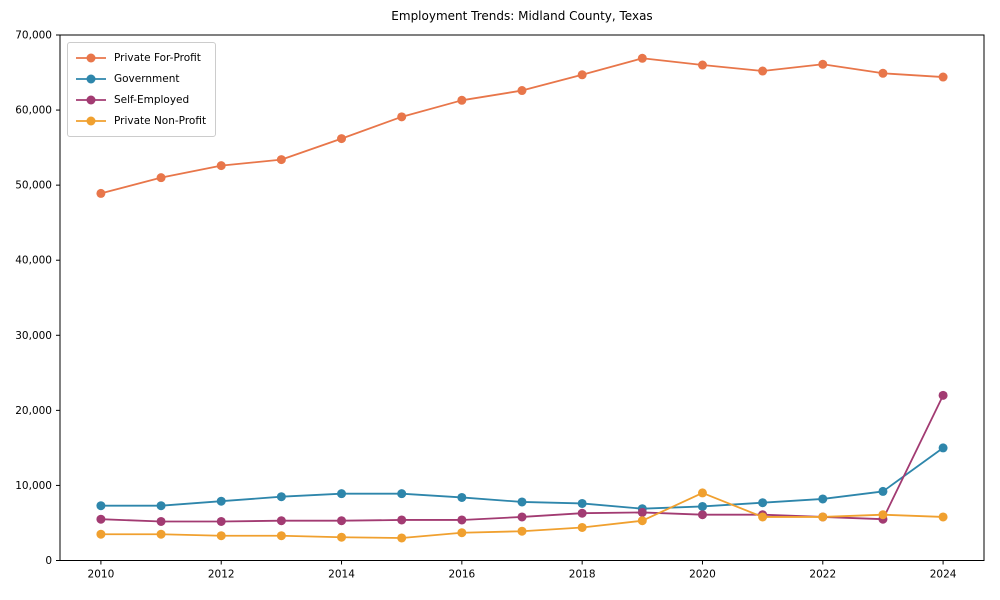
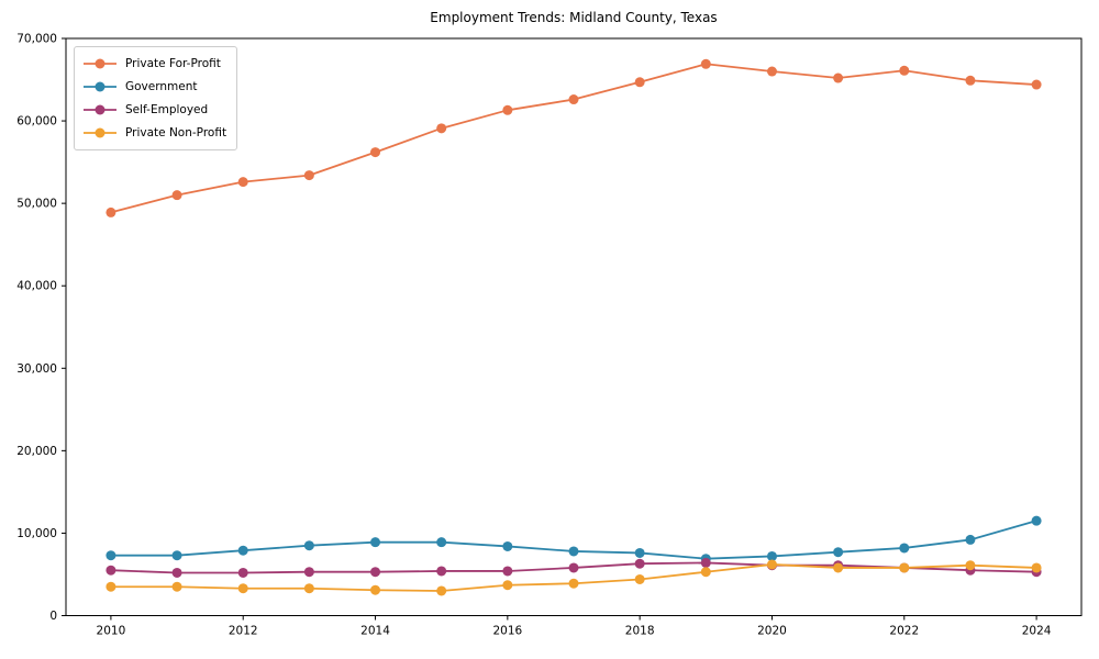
Private Non-Profit/2020: 9000 -> 6000
Government/2024: 15000 -> 12000
Self-Employed/2024: 22000 -> 5000
